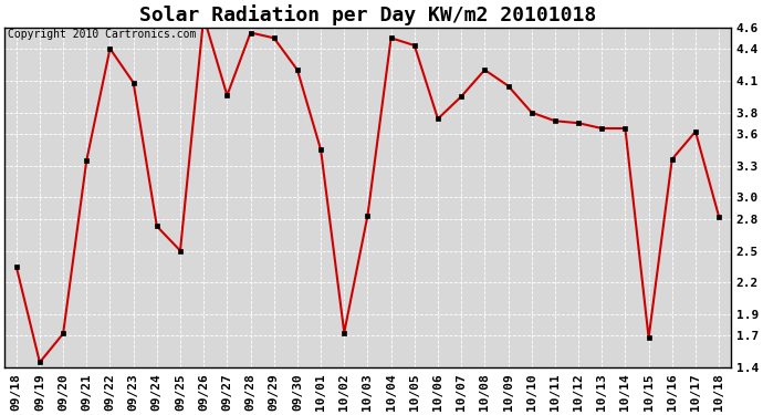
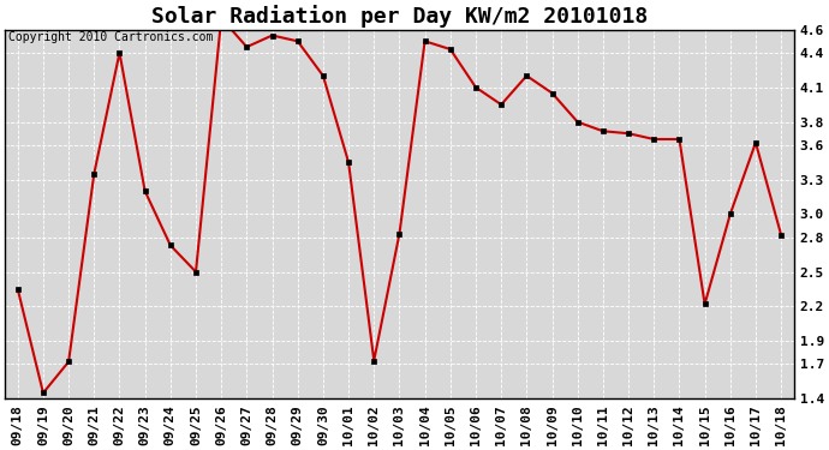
09/23: 4.08 -> 3.20
09/27: 3.96 -> 4.45
10/06: 3.74 -> 4.10
10/15: 1.68 -> 2.22
10/16: 3.36 -> 3.00
